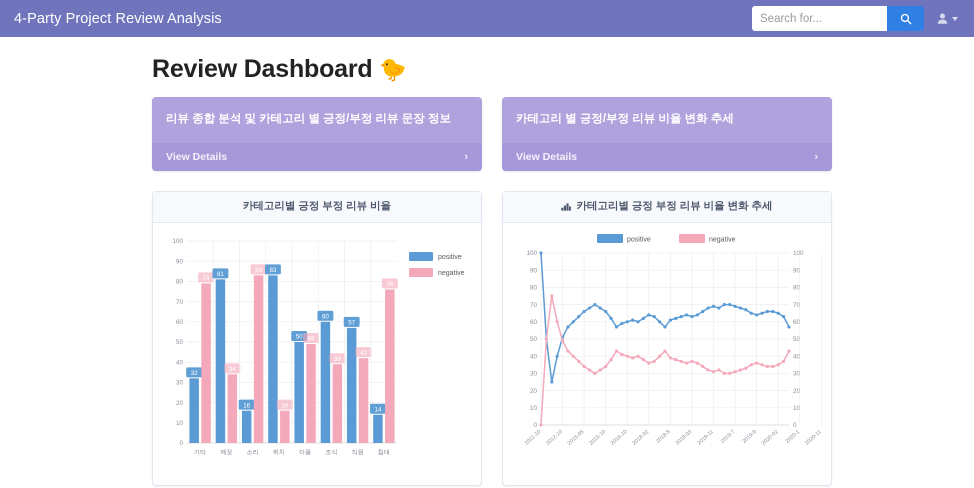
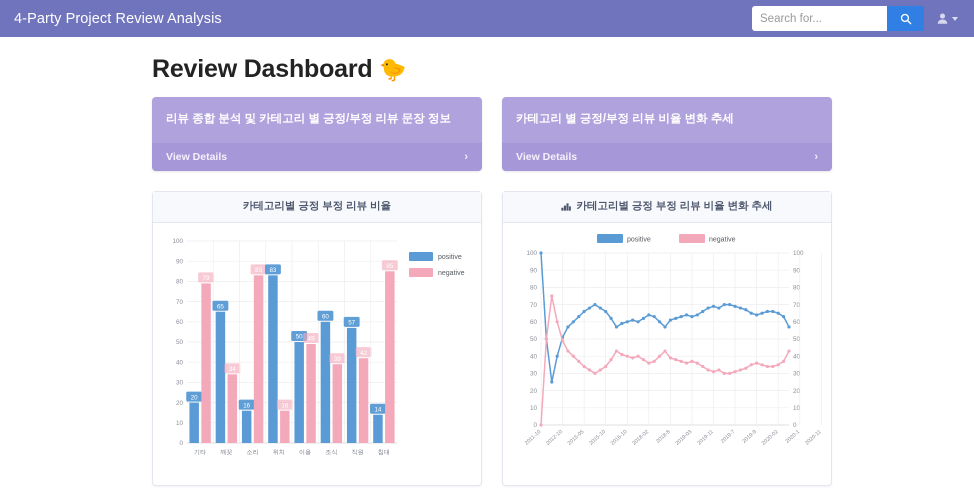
카테고리별 긍정 부정 리뷰 비율/positive/기타: 32 -> 20
카테고리별 긍정 부정 리뷰 비율/positive/깨끗: 81 -> 65
카테고리별 긍정 부정 리뷰 비율/negative/침대: 76 -> 85
